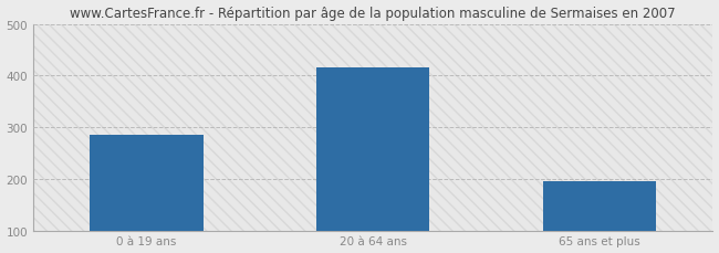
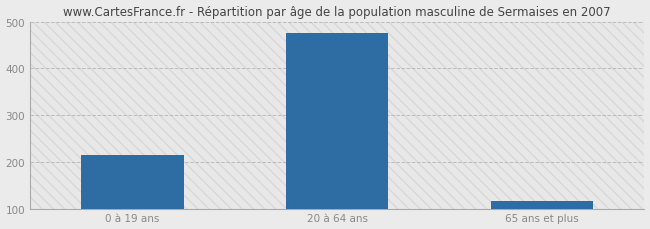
0 à 19 ans: 285 -> 214
20 à 64 ans: 415 -> 476
65 ans et plus: 195 -> 116
